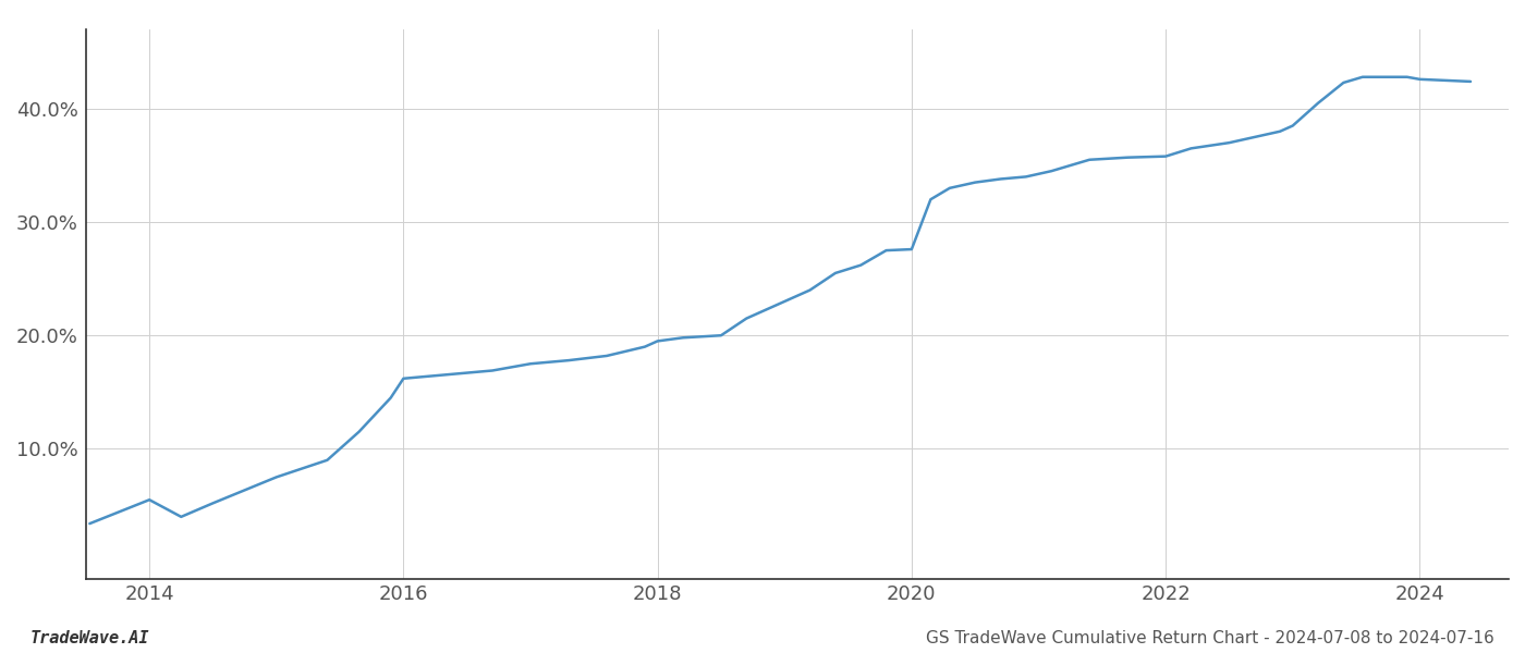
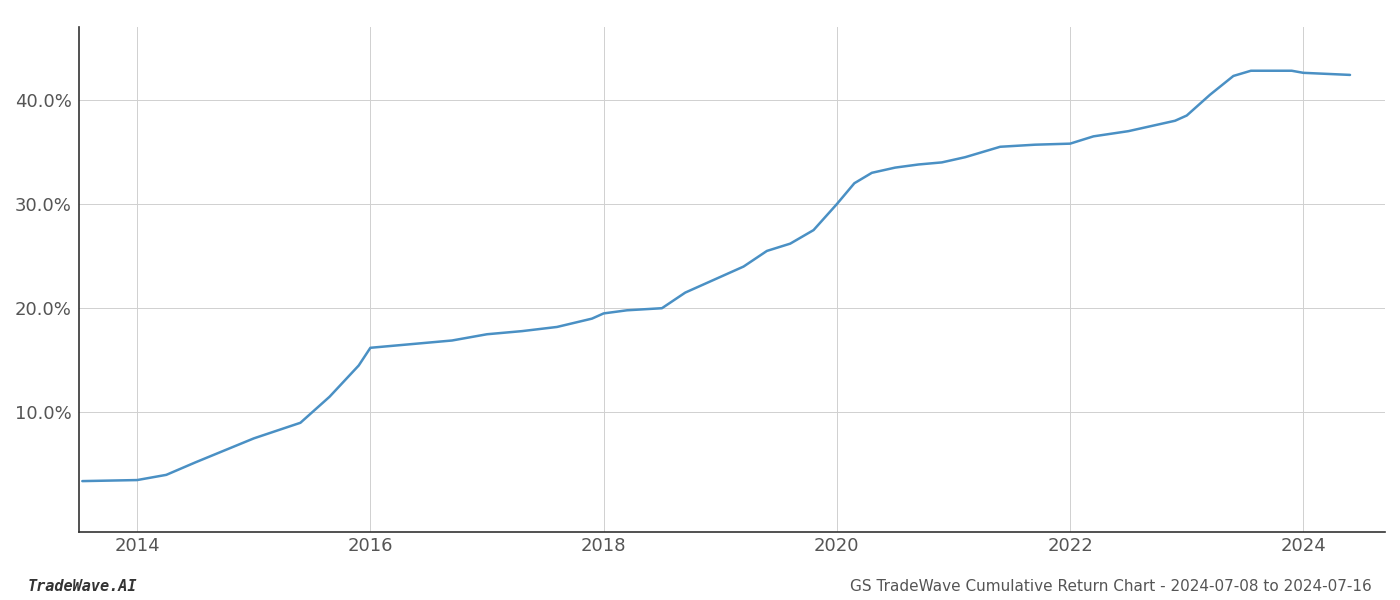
2014: 5.5% -> 3.5%
2020: 27.6% -> 30.0%
